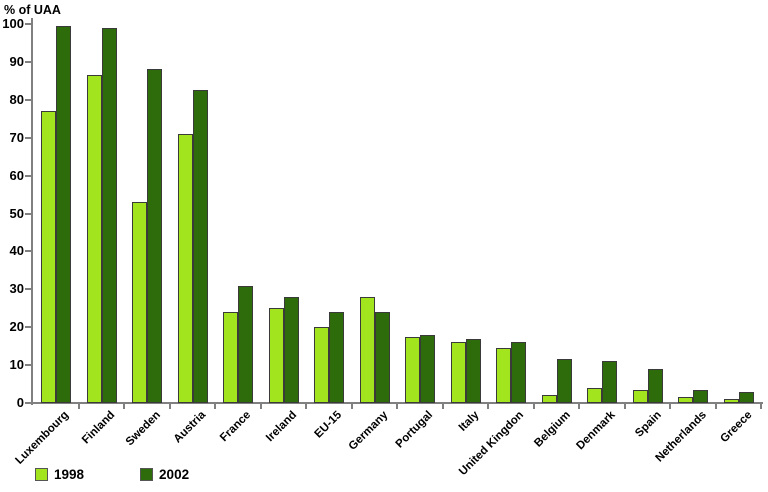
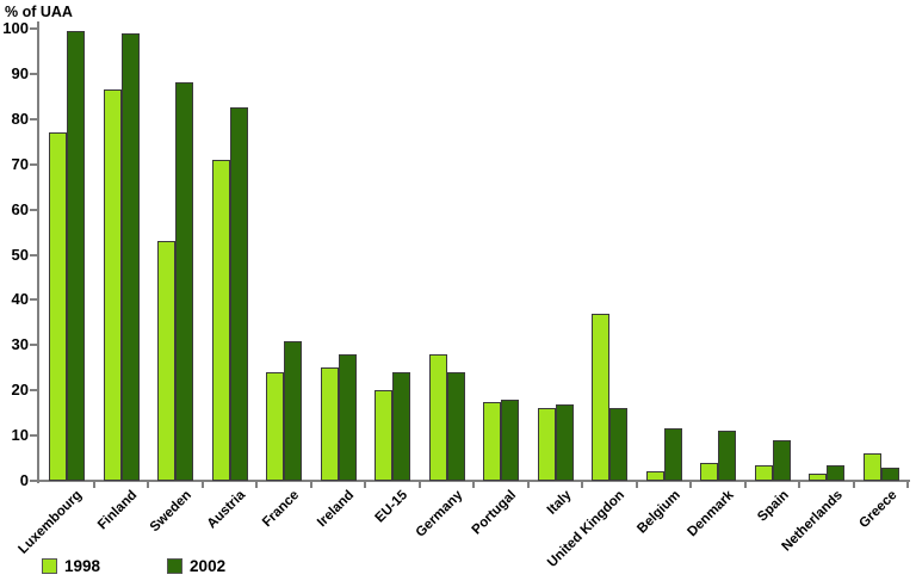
1998/United Kingdon: 14 -> 37
1998/Greece: 1 -> 6
